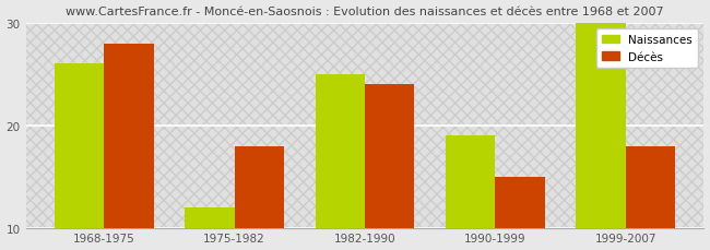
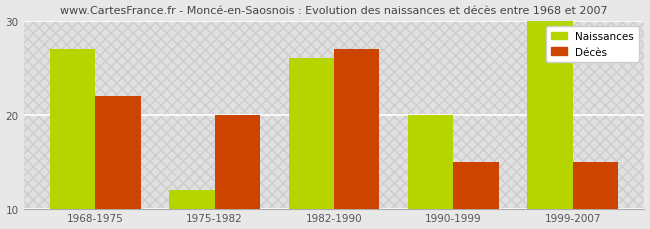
Naissances/1968-1975: 26 -> 27
Décès/1968-1975: 28 -> 22
Décès/1975-1982: 18 -> 20
Naissances/1982-1990: 25 -> 26
Décès/1982-1990: 24 -> 27
Naissances/1990-1999: 19 -> 20
Décès/1999-2007: 18 -> 15
